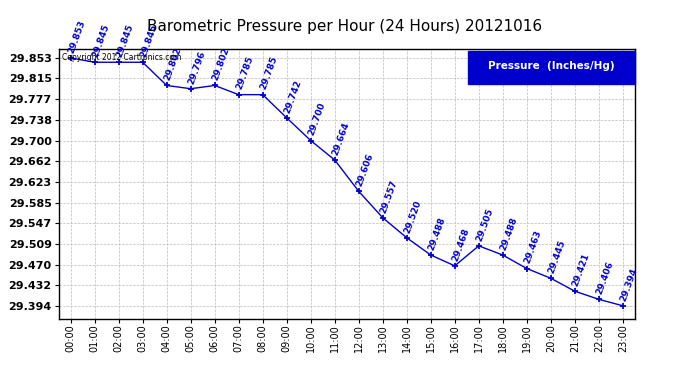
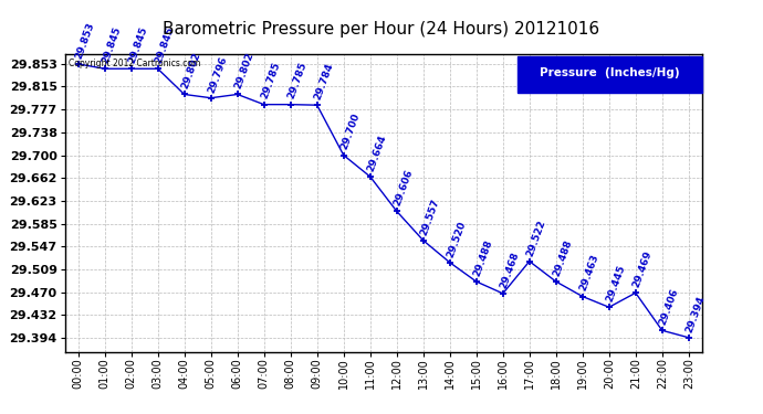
09:00: 29.742 -> 29.784
17:00: 29.505 -> 29.522
21:00: 29.421 -> 29.469
